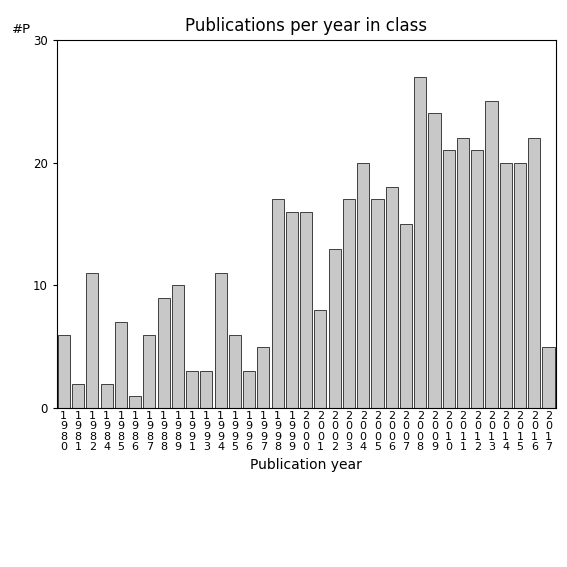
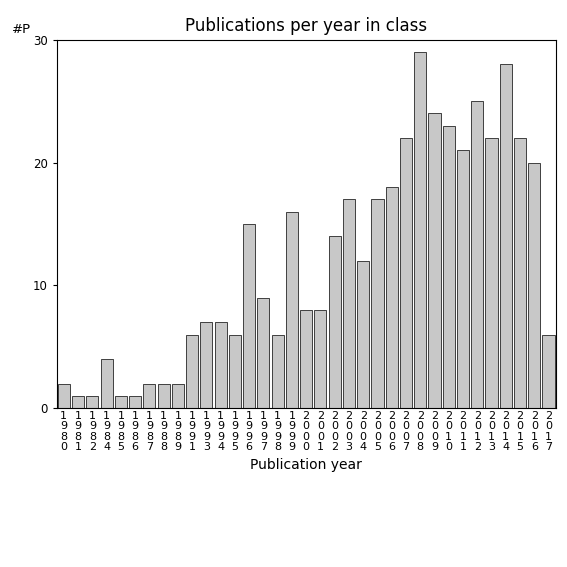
1 9 8 0: 6 -> 2
1 9 8 1: 2 -> 1
1 9 8 2: 11 -> 1
1 9 8 4: 2 -> 4
1 9 8 5: 7 -> 1
1 9 8 7: 6 -> 2
1 9 8 8: 9 -> 2
1 9 8 9: 10 -> 2
1 9 9 1: 3 -> 6
1 9 9 3: 3 -> 7
1 9 9 4: 11 -> 7
1 9 9 6: 3 -> 15
1 9 9 7: 5 -> 9
1 9 9 8: 17 -> 6
2 0 0 0: 16 -> 8
2 0 0 2: 13 -> 14
2 0 0 4: 20 -> 12
2 0 0 7: 15 -> 22
2 0 0 8: 27 -> 29
2 0 1 0: 21 -> 23
2 0 1 1: 22 -> 21
2 0 1 2: 21 -> 25
2 0 1 3: 25 -> 22
2 0 1 4: 20 -> 28
2 0 1 5: 20 -> 22
2 0 1 6: 22 -> 20
2 0 1 7: 5 -> 6
